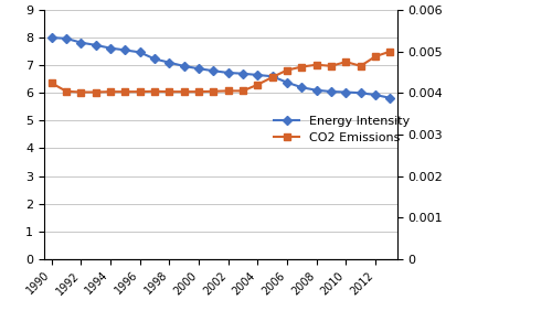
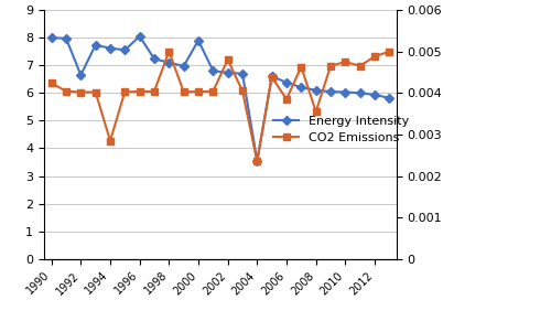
Energy Intensity/1992: 7.82 -> 6.65
CO2 Emissions/1994: 0.00403 -> 0.00285
Energy Intensity/1996: 7.47 -> 8.05
CO2 Emissions/1998: 0.00403 -> 0.00500
Energy Intensity/2000: 6.88 -> 7.90
CO2 Emissions/2002: 0.00405 -> 0.00480
Energy Intensity/2004: 6.65 -> 3.55
CO2 Emissions/2004: 0.00420 -> 0.00235
CO2 Emissions/2006: 0.00455 -> 0.00385
CO2 Emissions/2008: 0.00468 -> 0.00355
